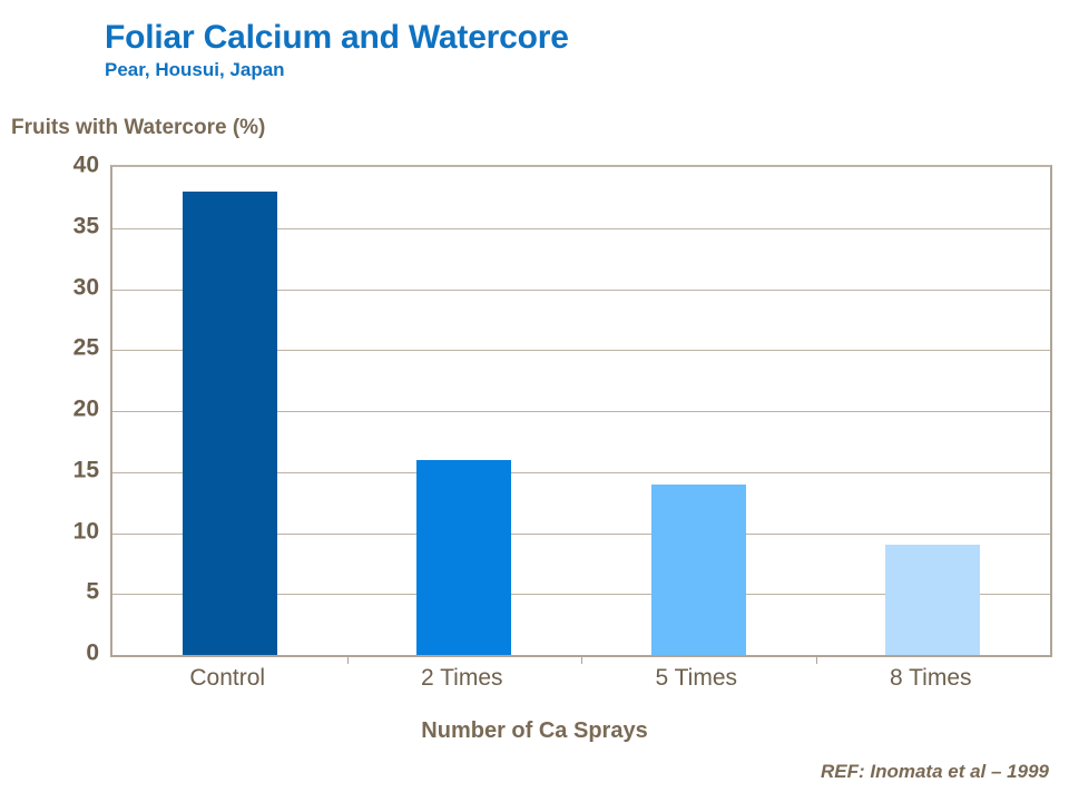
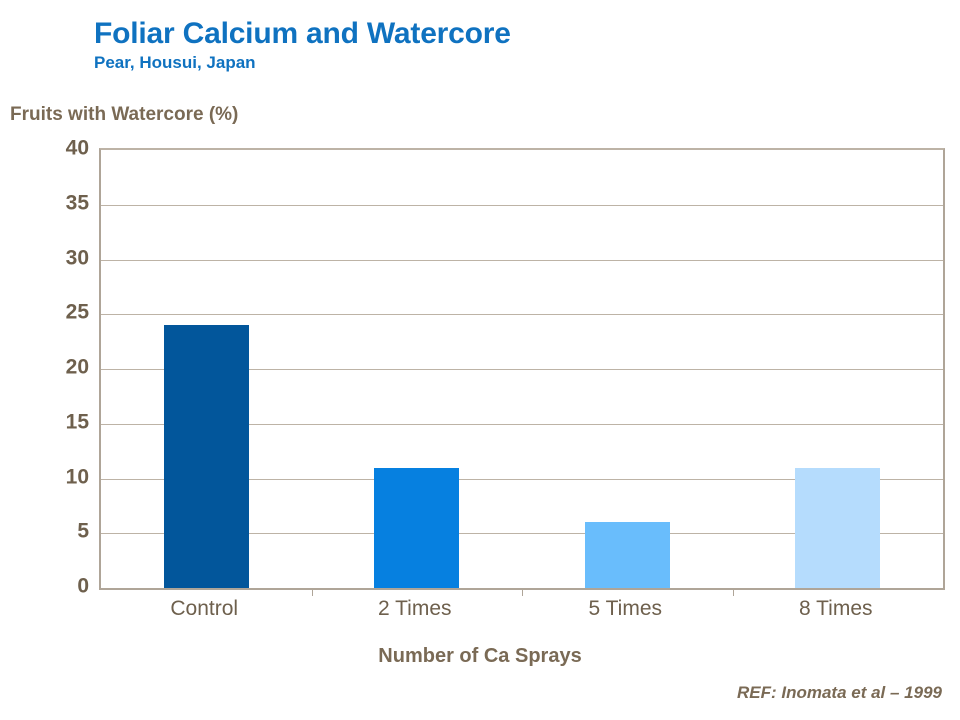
Control: 38 -> 24
2 Times: 16 -> 11
5 Times: 14 -> 6
8 Times: 9 -> 11
